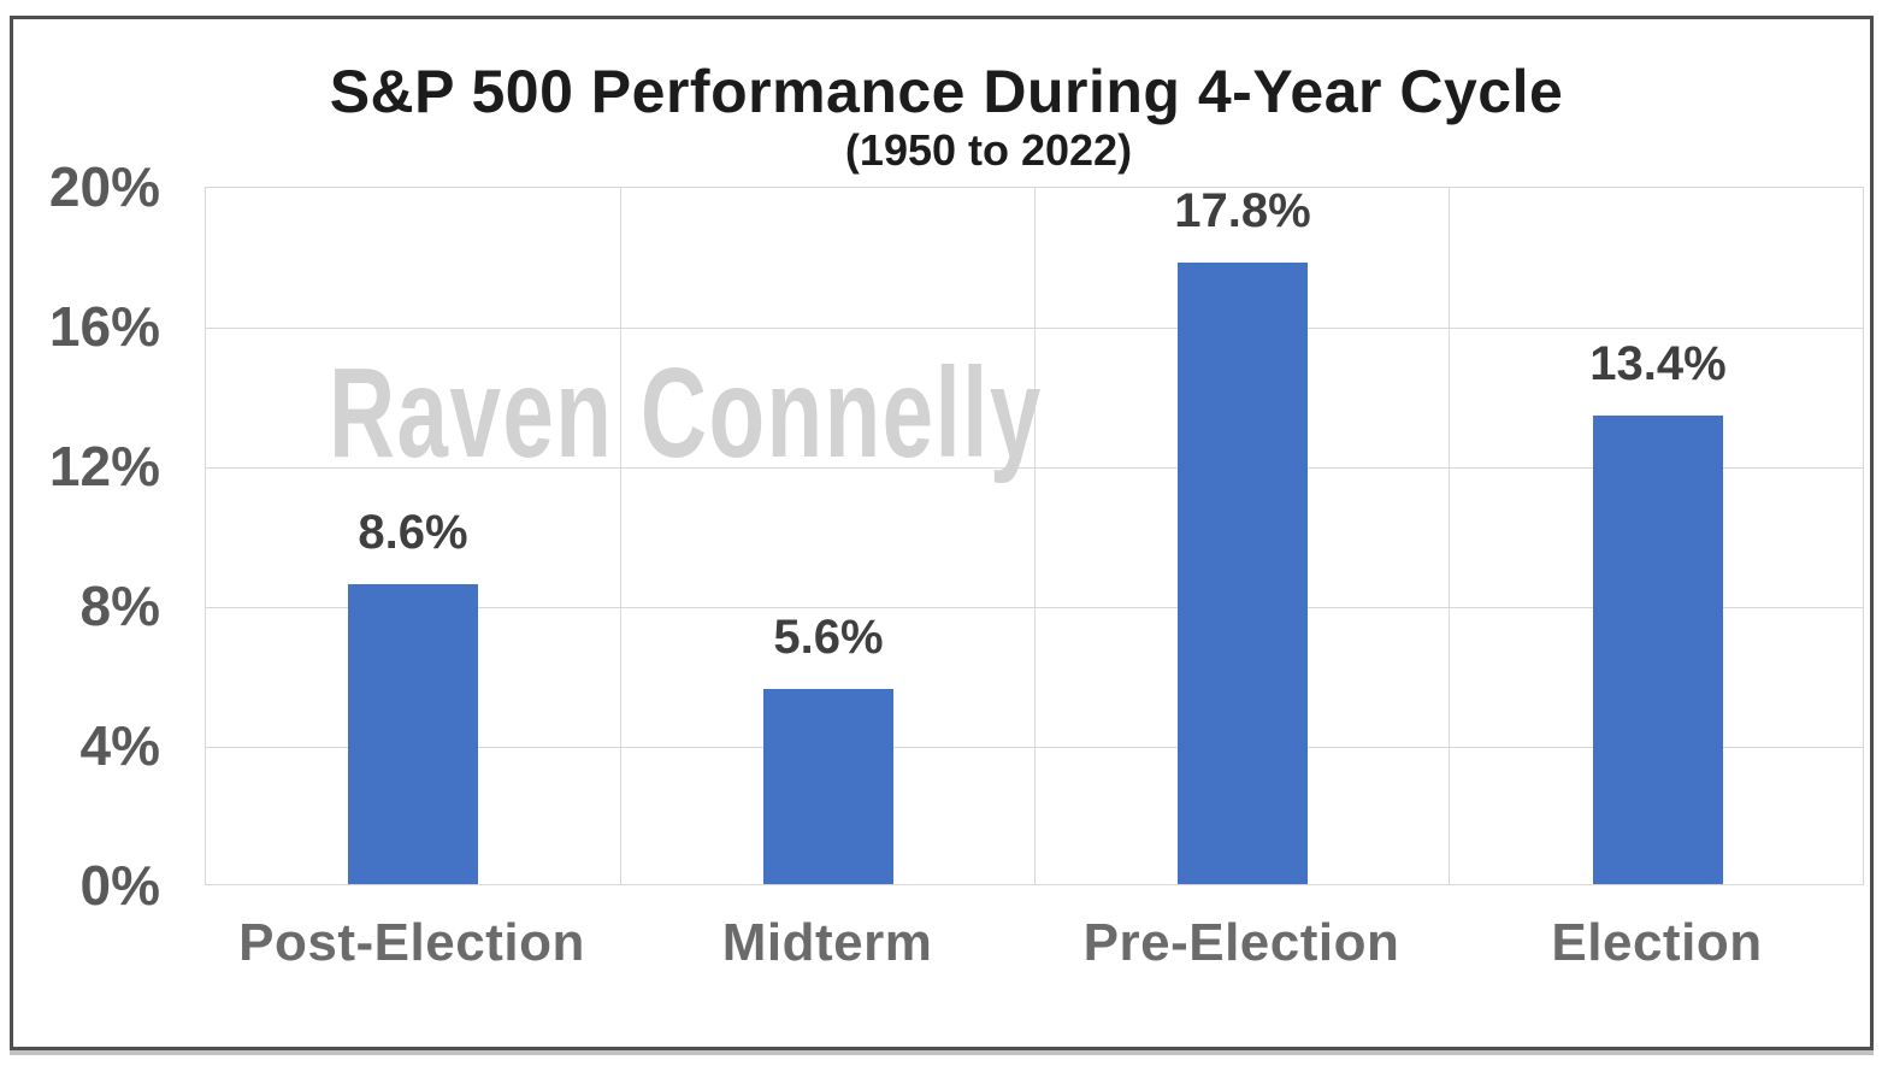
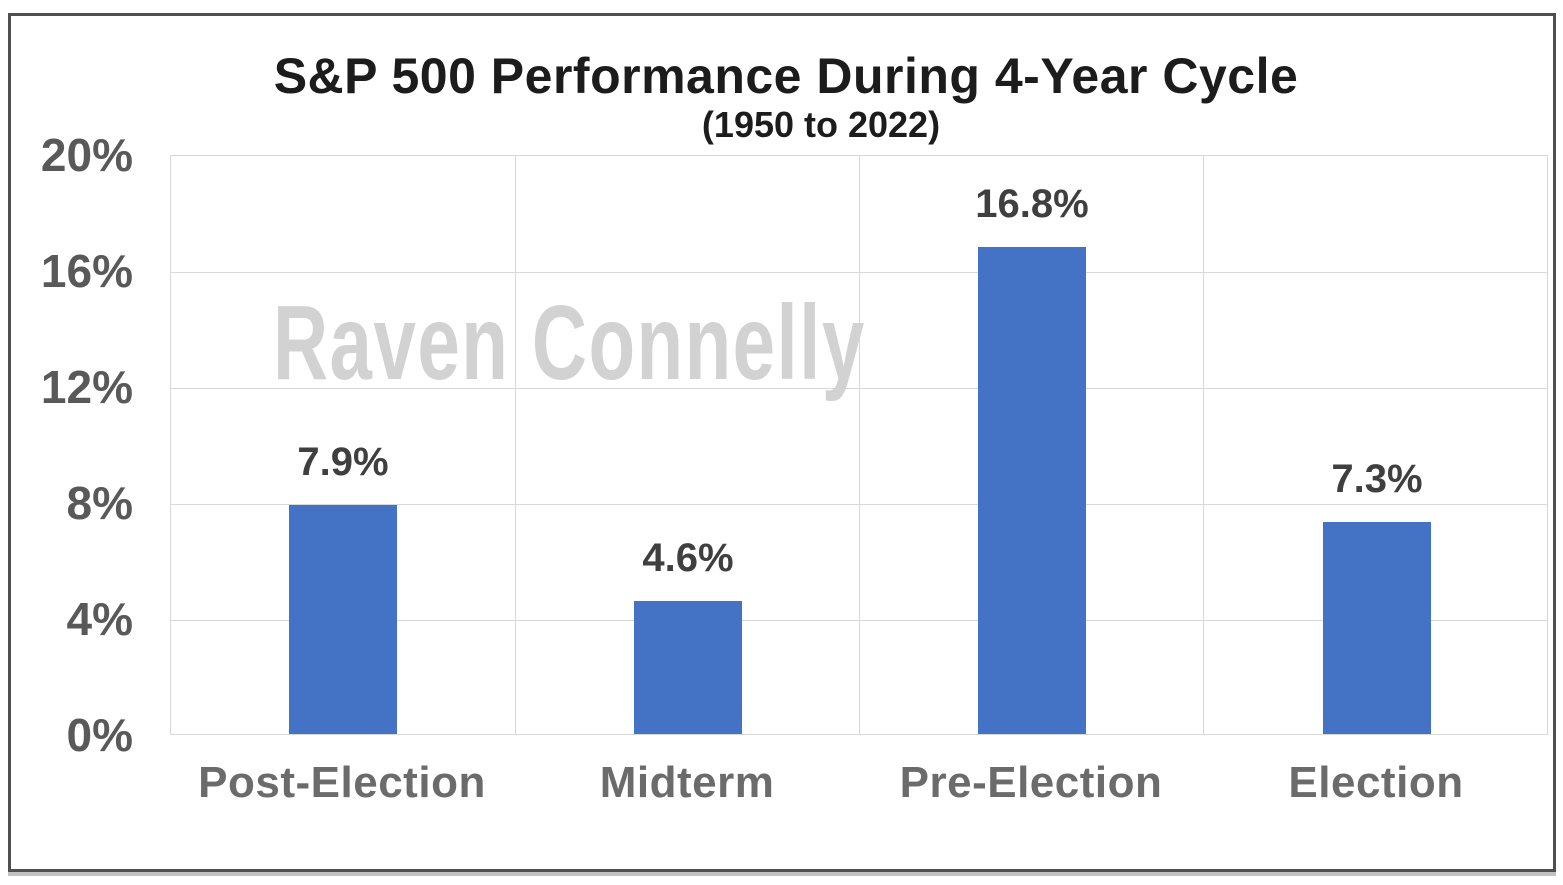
Post-Election: 8.6% -> 7.9%
Midterm: 5.6% -> 4.6%
Pre-Election: 17.8% -> 16.8%
Election: 13.4% -> 7.3%
